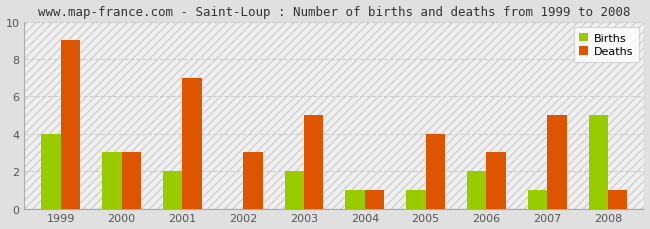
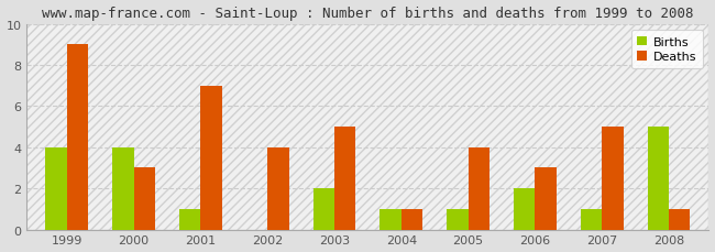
Births/2000: 3 -> 4
Births/2001: 2 -> 1
Deaths/2002: 3 -> 4
